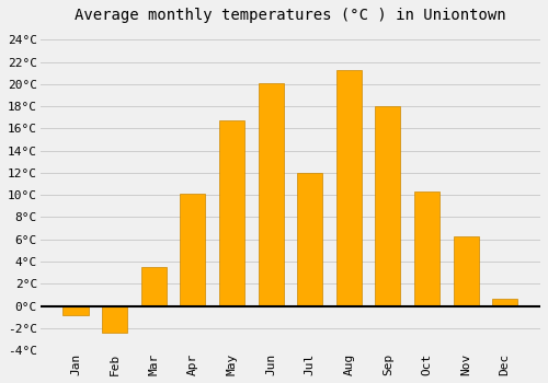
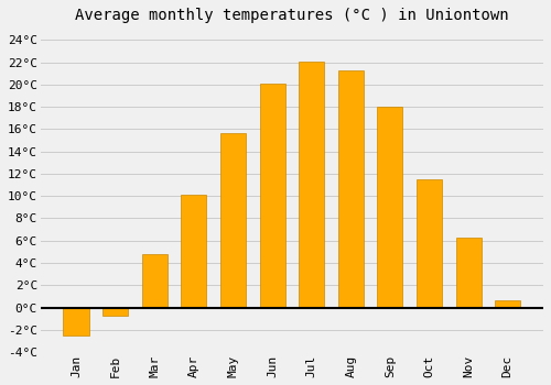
Jan: -0.8°C -> -2.5°C
Feb: -2.4°C -> -0.7°C
Mar: 3.5°C -> 4.8°C
May: 16.7°C -> 15.6°C
Jul: 12.0°C -> 22.1°C
Oct: 10.3°C -> 11.5°C
